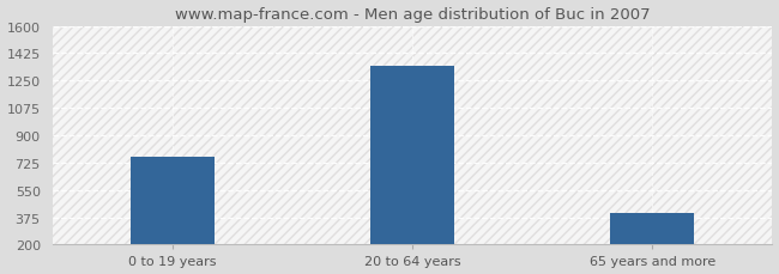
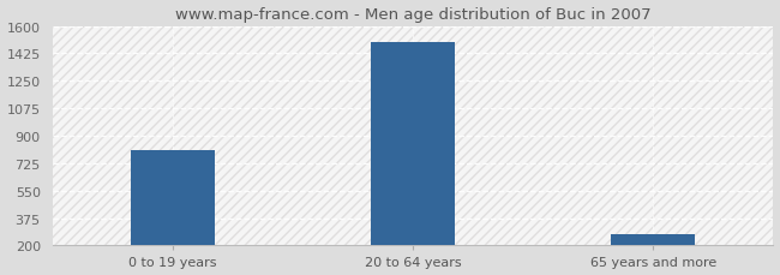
0 to 19 years: 760 -> 810
20 to 64 years: 1340 -> 1500
65 years and more: 400 -> 270
